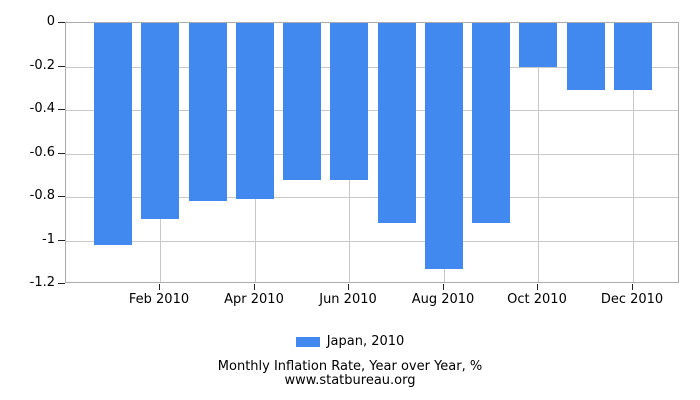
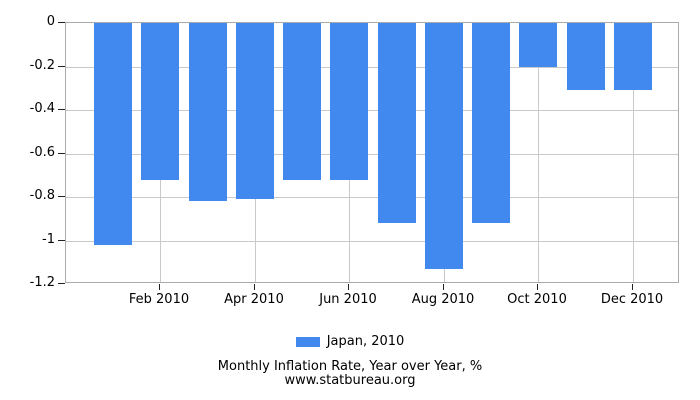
Feb 2010: -0.90 -> -0.72
